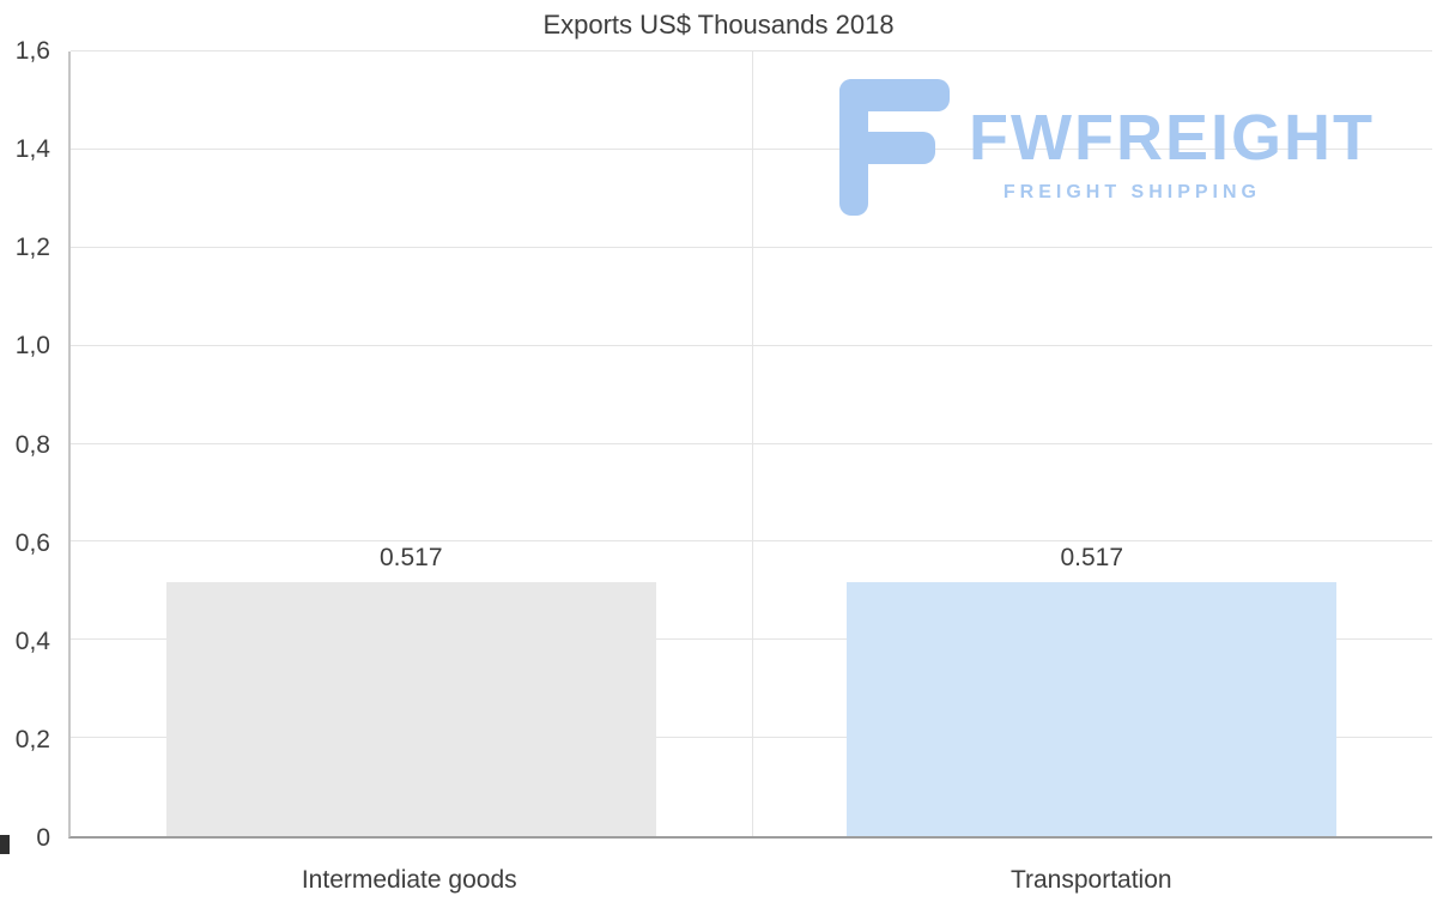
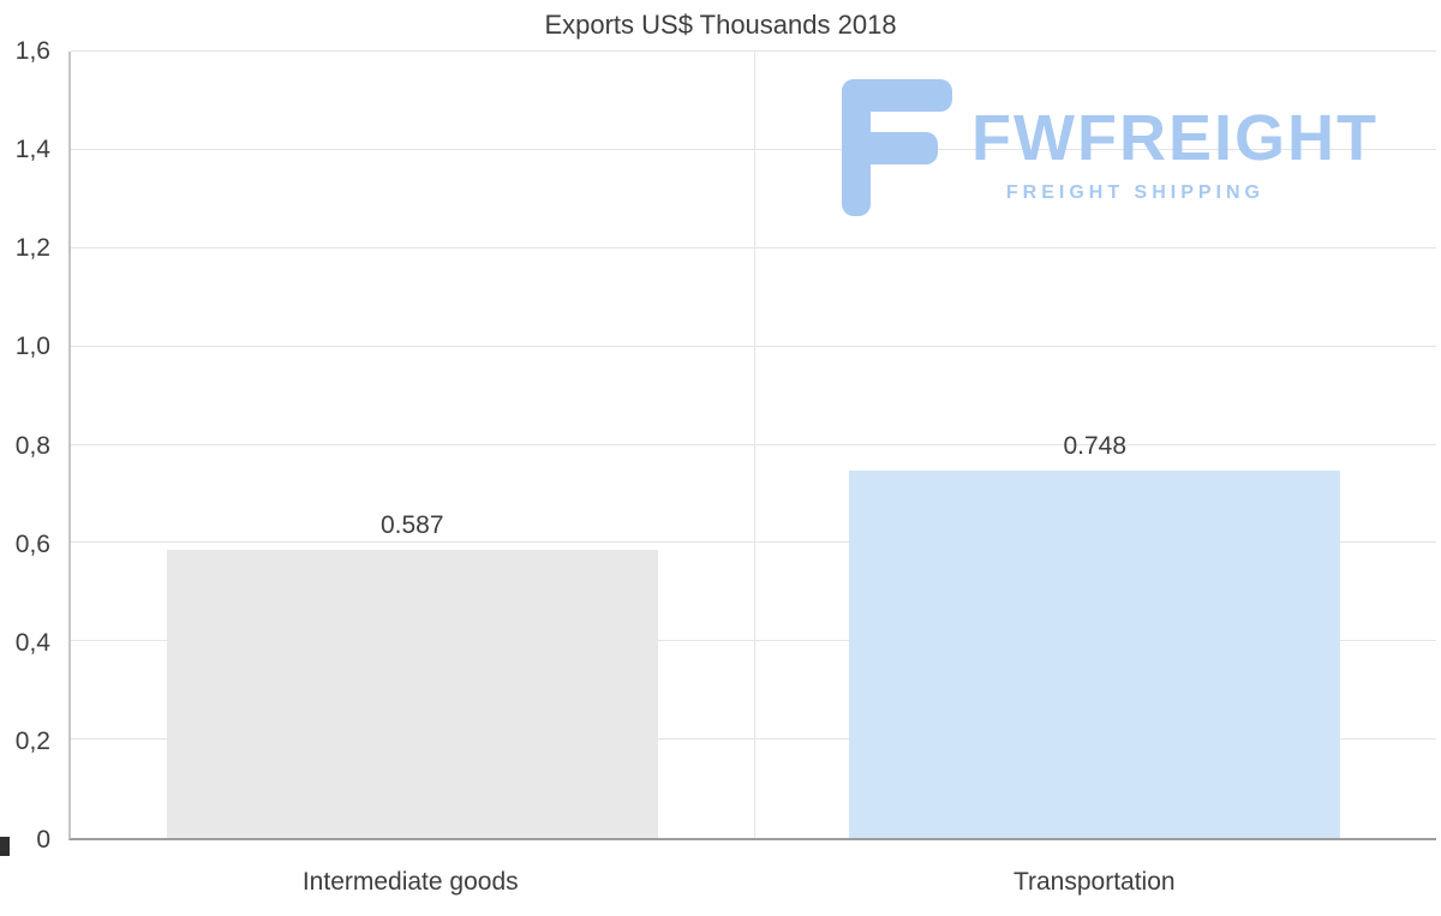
Intermediate goods: 0.517 -> 0.587
Transportation: 0.517 -> 0.748
